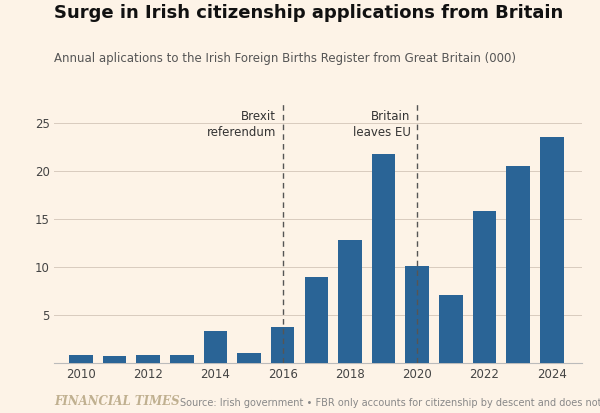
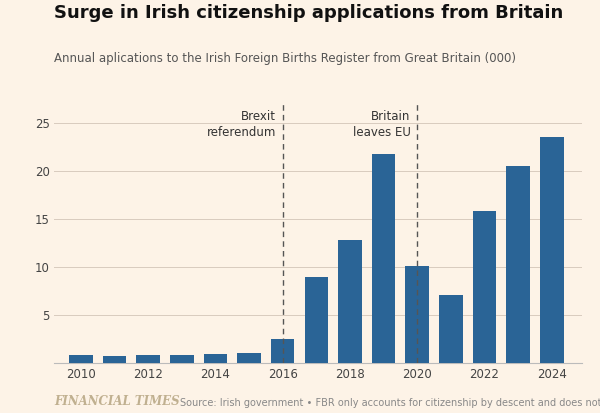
2014: 3.4 -> 1.0
2016: 3.8 -> 2.5
